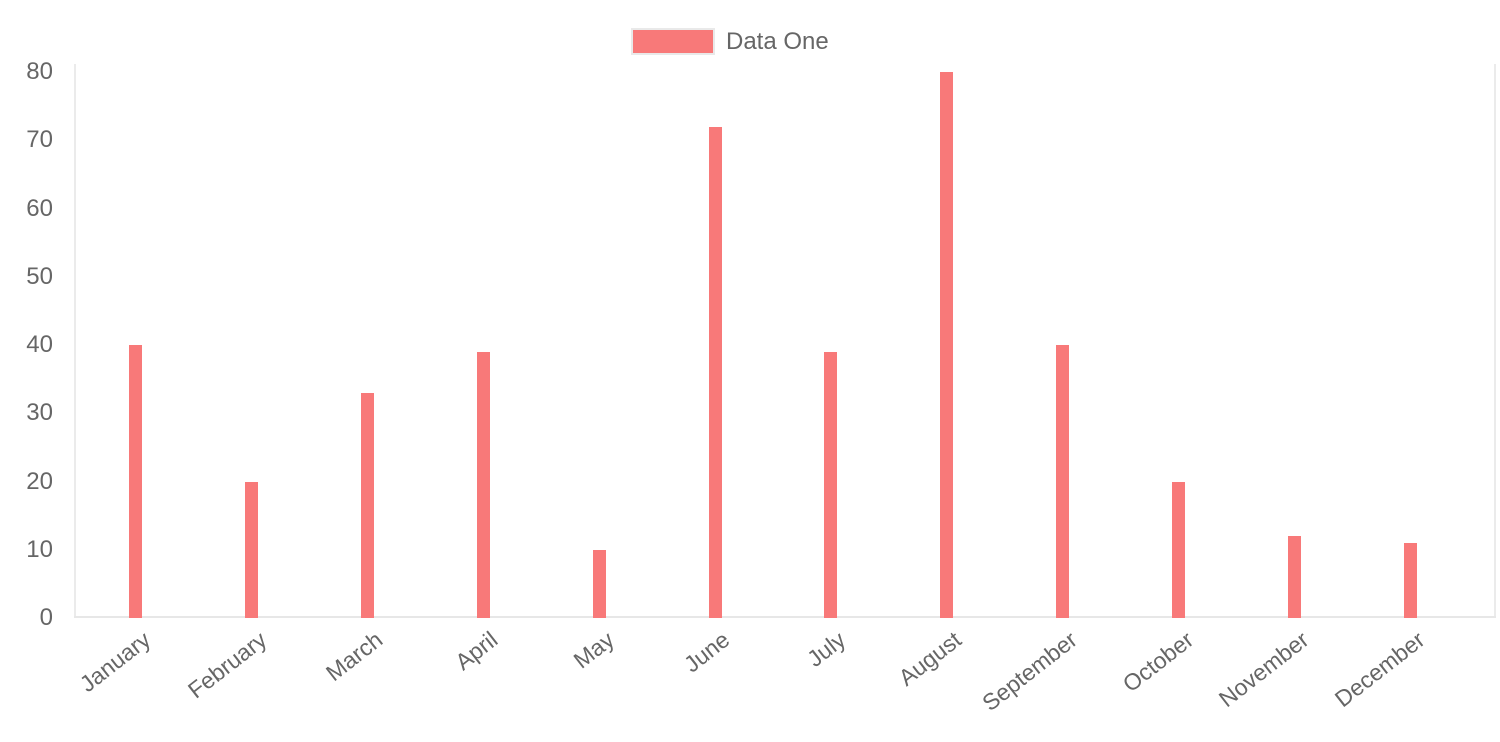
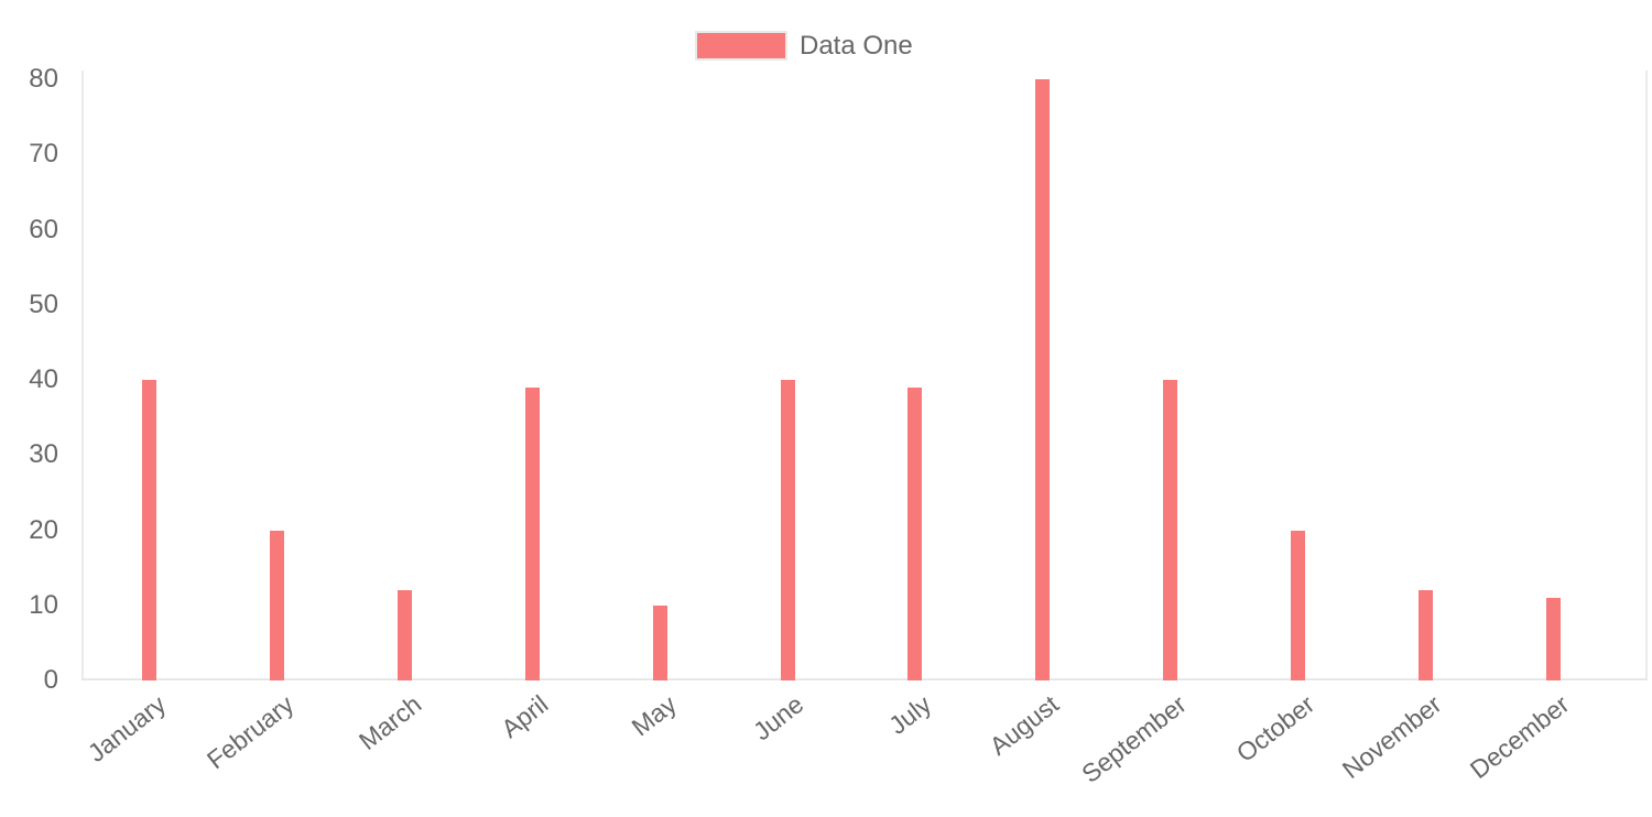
March: 33 -> 12
June: 72 -> 40
